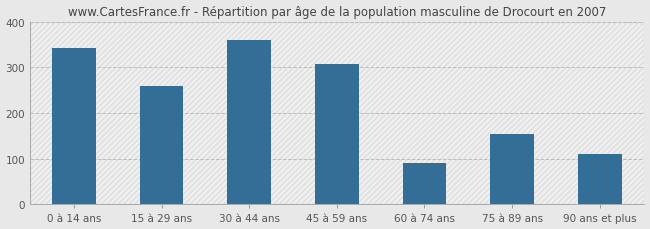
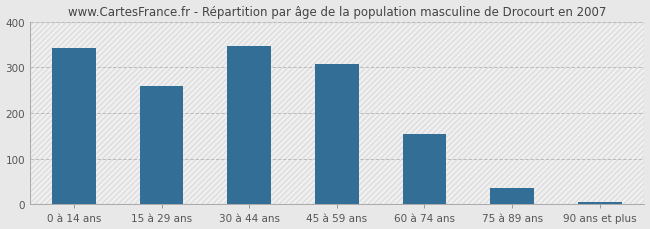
30 à 44 ans: 360 -> 347
60 à 74 ans: 90 -> 155
75 à 89 ans: 155 -> 36
90 ans et plus: 110 -> 5
